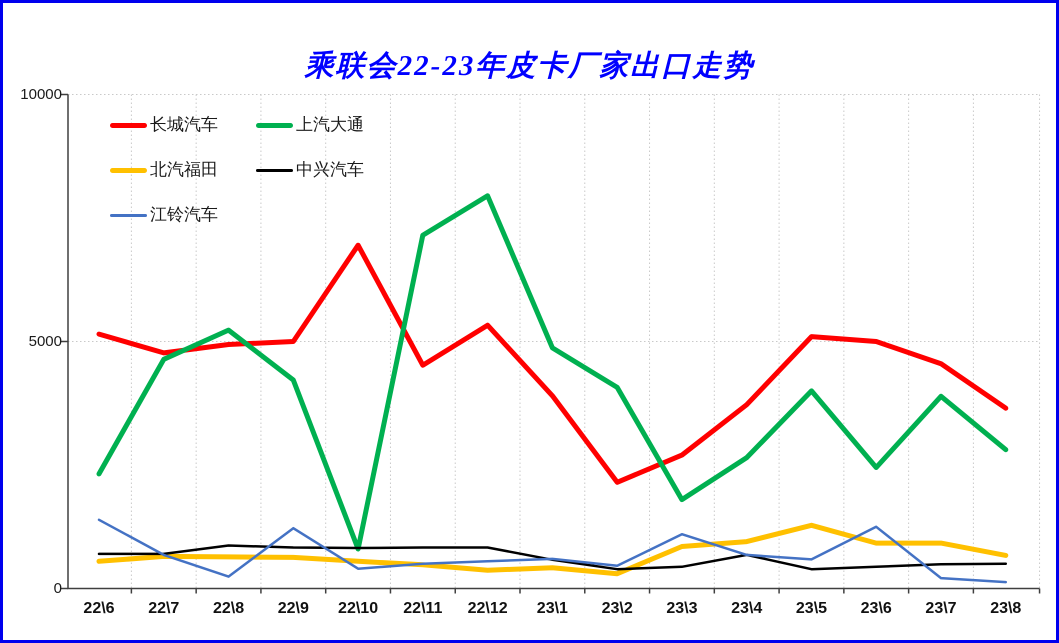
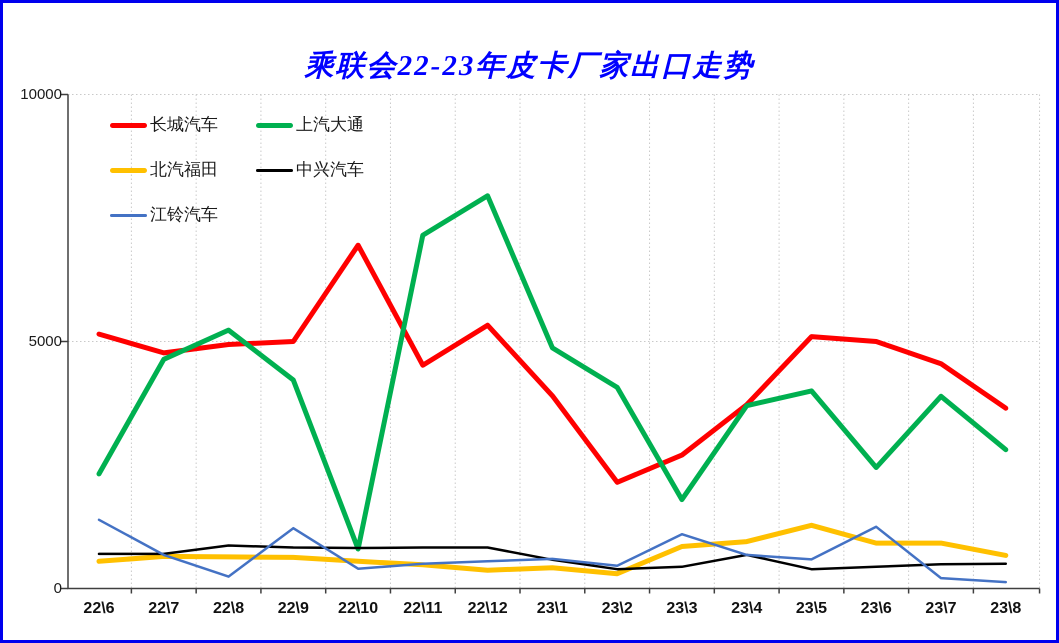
上汽大通/23\4: 2600 -> 3700
